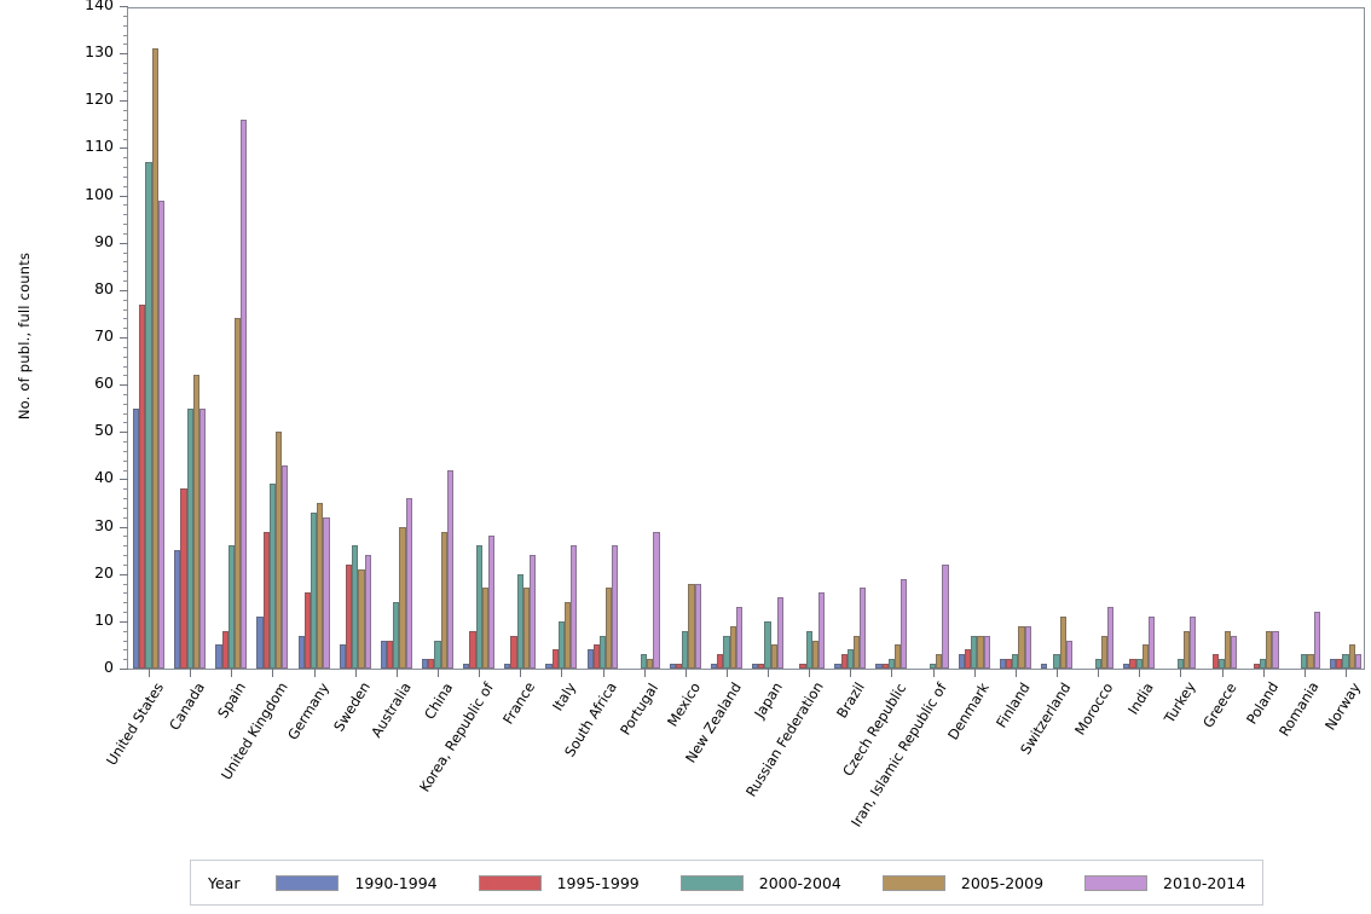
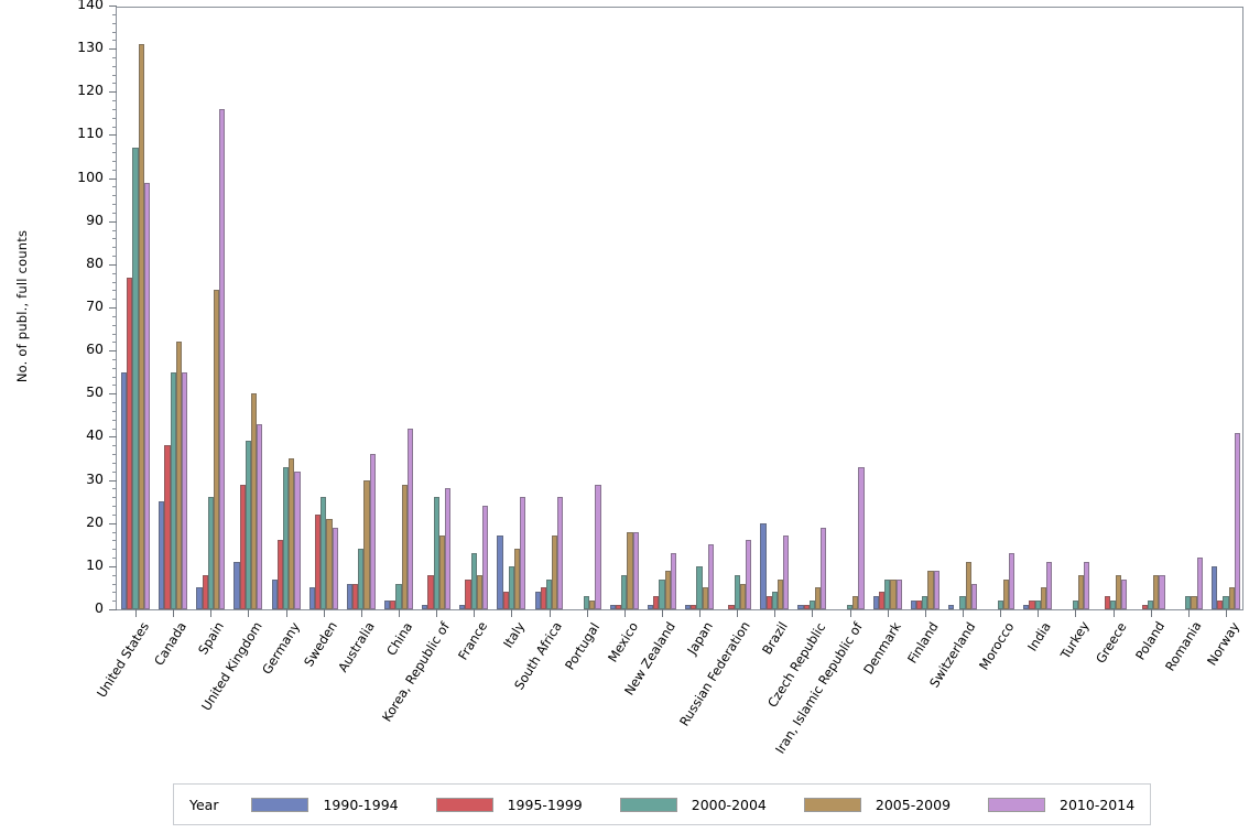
2010-2014/Sweden: 24 -> 19
2000-2004/France: 20 -> 13
2005-2009/France: 17 -> 8
1990-1994/Italy: 1 -> 17
1990-1994/Brazil: 1 -> 20
2010-2014/Iran, Islamic Republic of: 22 -> 33
1990-1994/Norway: 2 -> 10
2010-2014/Norway: 3 -> 41
